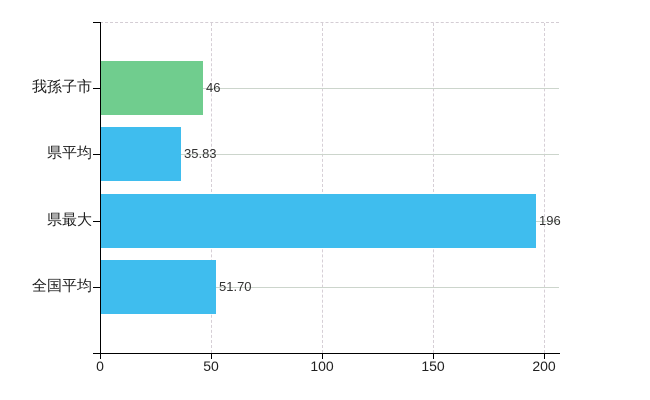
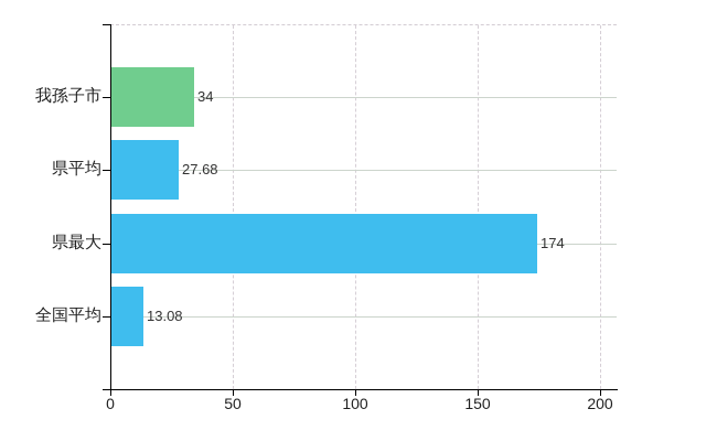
我孫子市: 46 -> 34
県平均: 35.83 -> 27.68
県最大: 196 -> 174
全国平均: 51.70 -> 13.08
